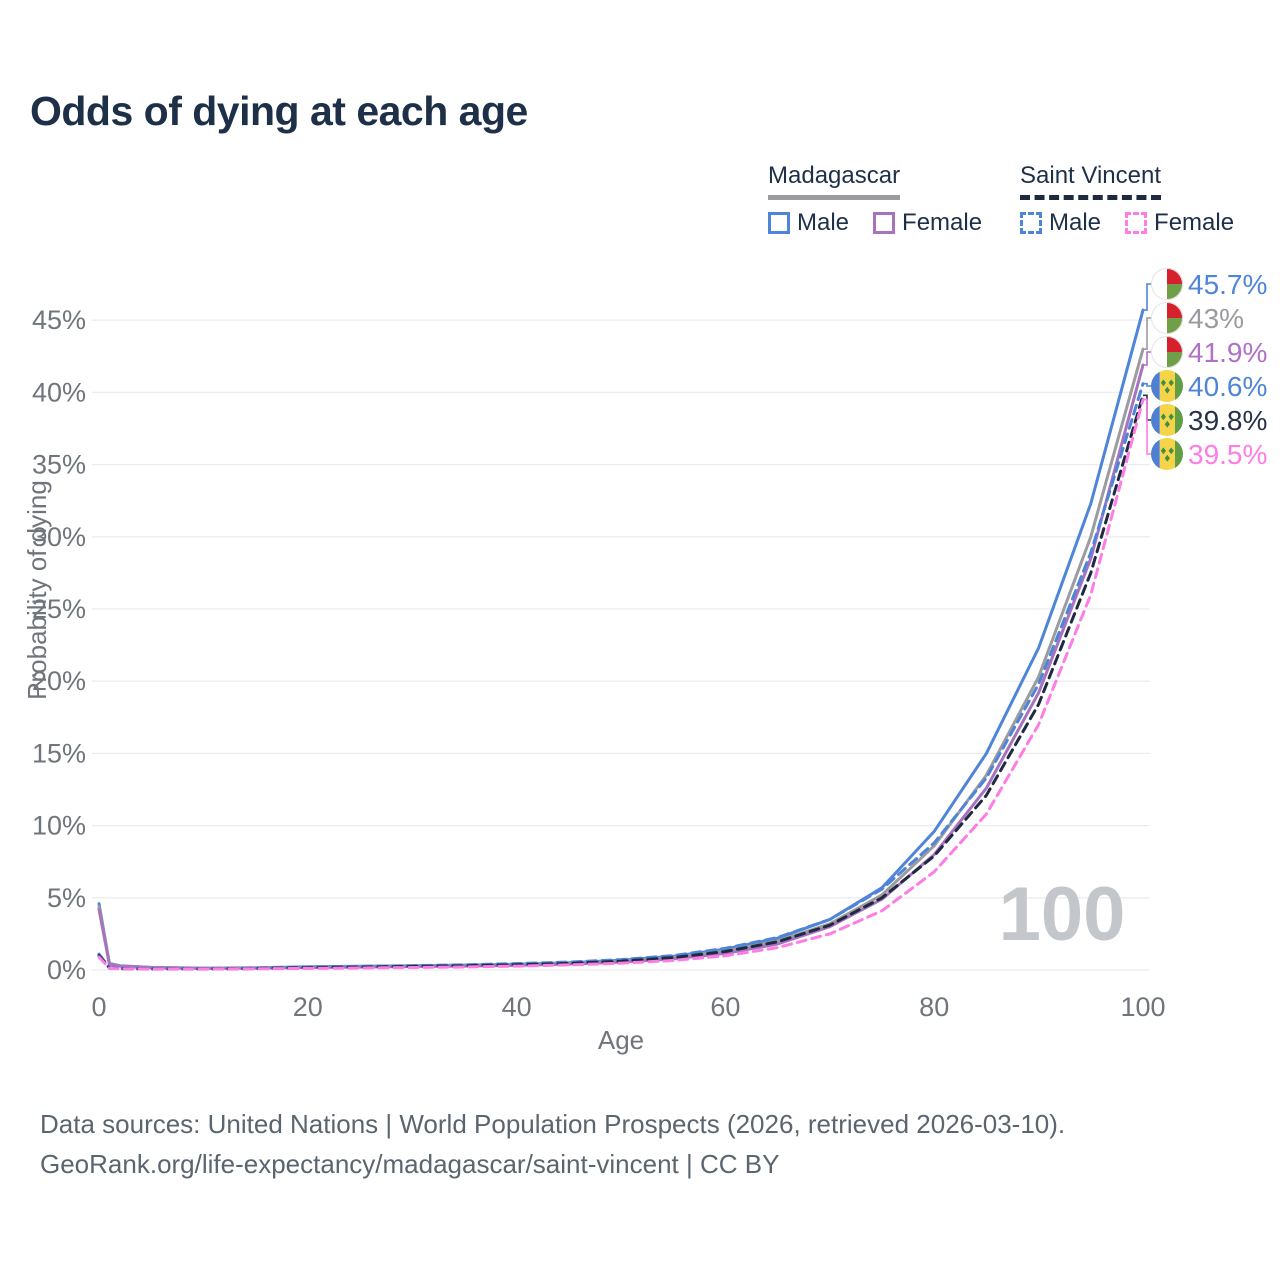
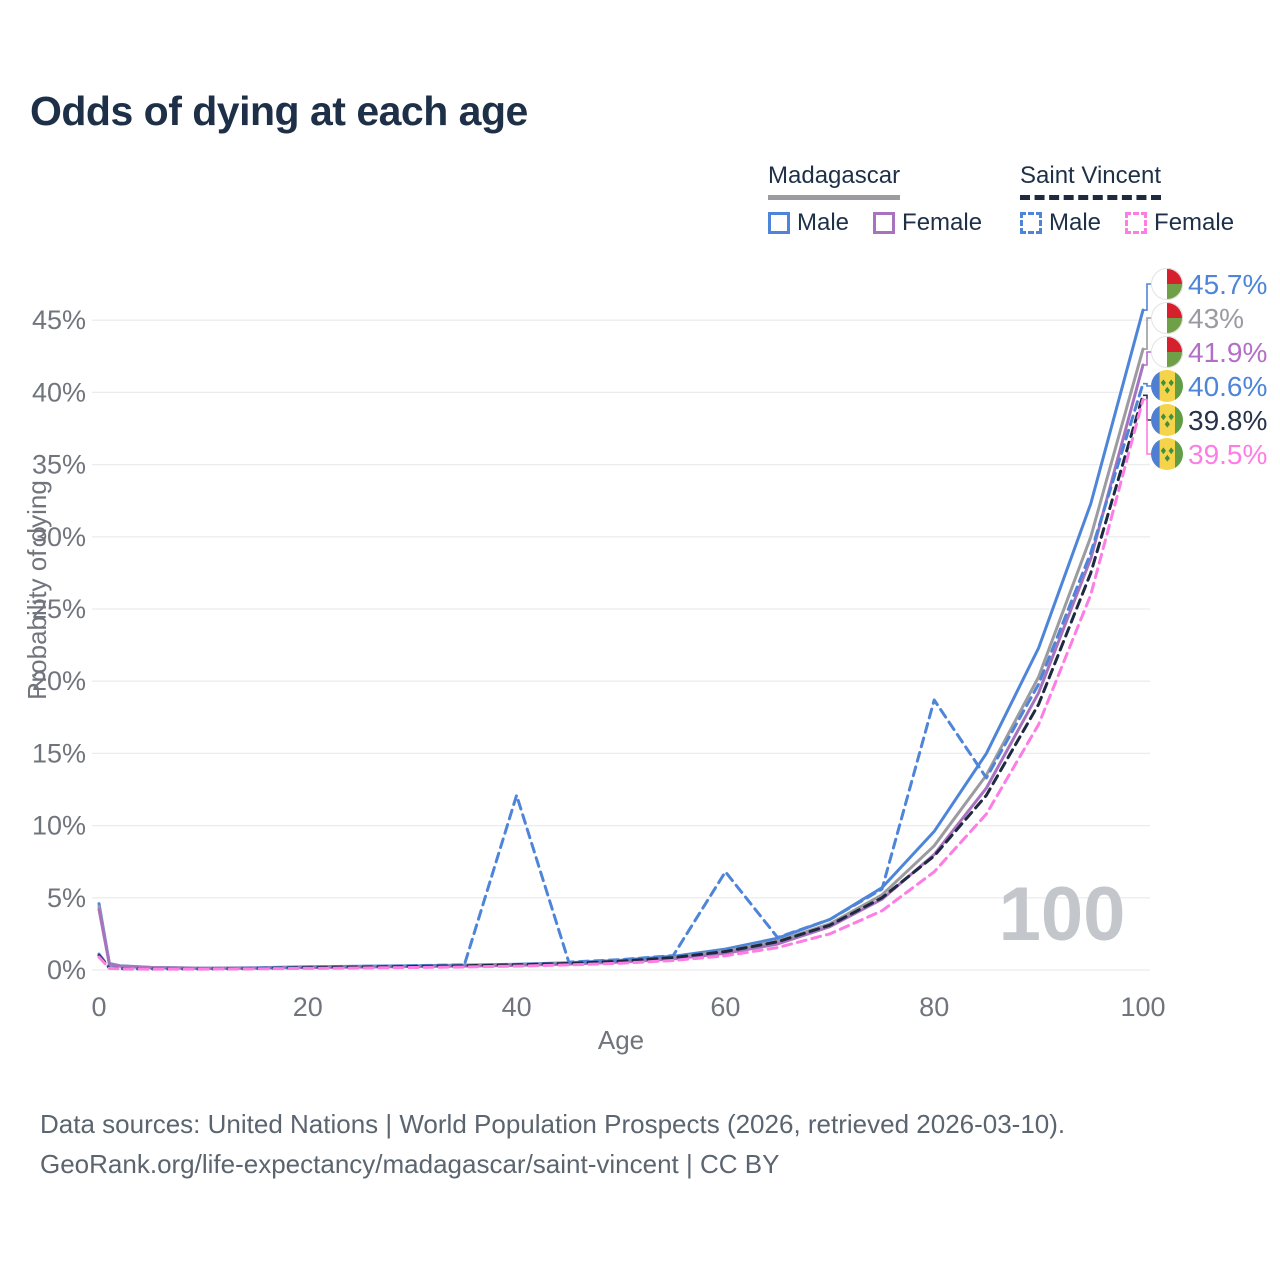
Saint Vincent Male/40: 0.4% -> 12.1%
Saint Vincent Male/60: 1.5% -> 6.8%
Saint Vincent Male/80: 8.8% -> 18.7%
